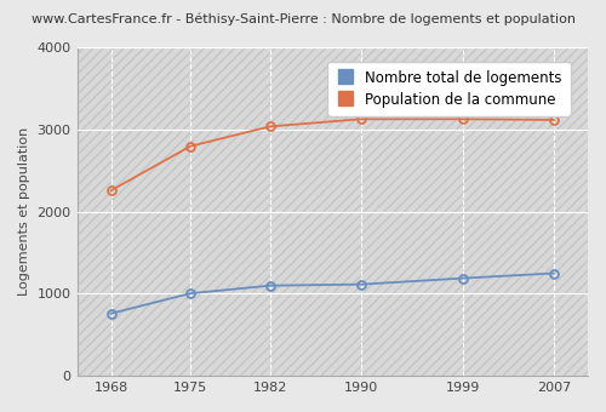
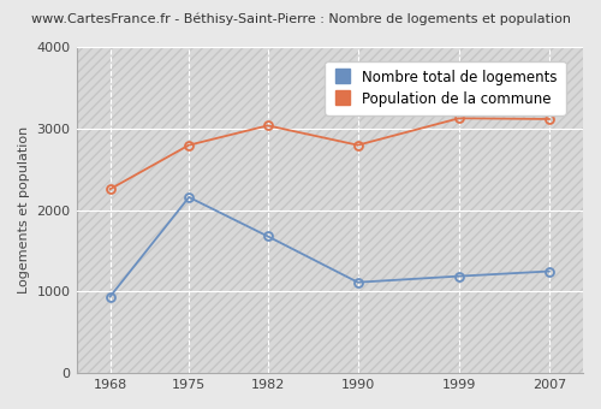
Nombre total de logements/1968: 760 -> 940
Nombre total de logements/1975: 1000 -> 2160
Nombre total de logements/1982: 1100 -> 1680
Population de la commune/1990: 3130 -> 2800
